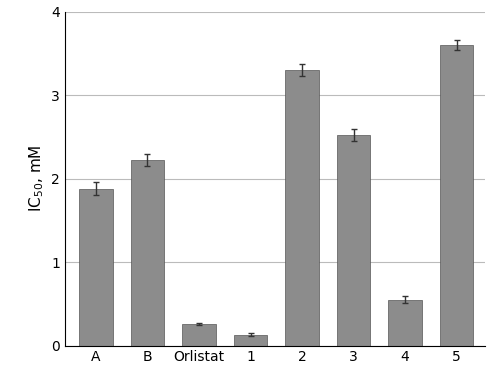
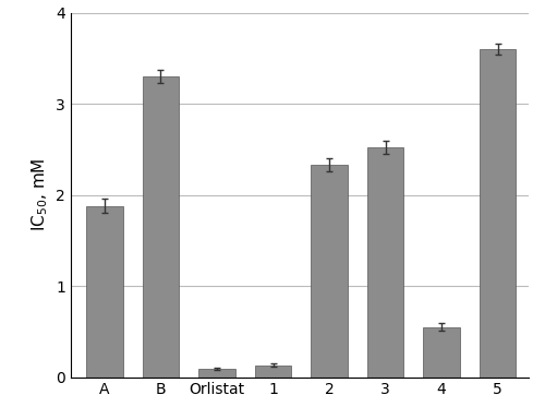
B: 2.22 -> 3.30
Orlistat: 0.26 -> 0.09
2: 3.30 -> 2.33
